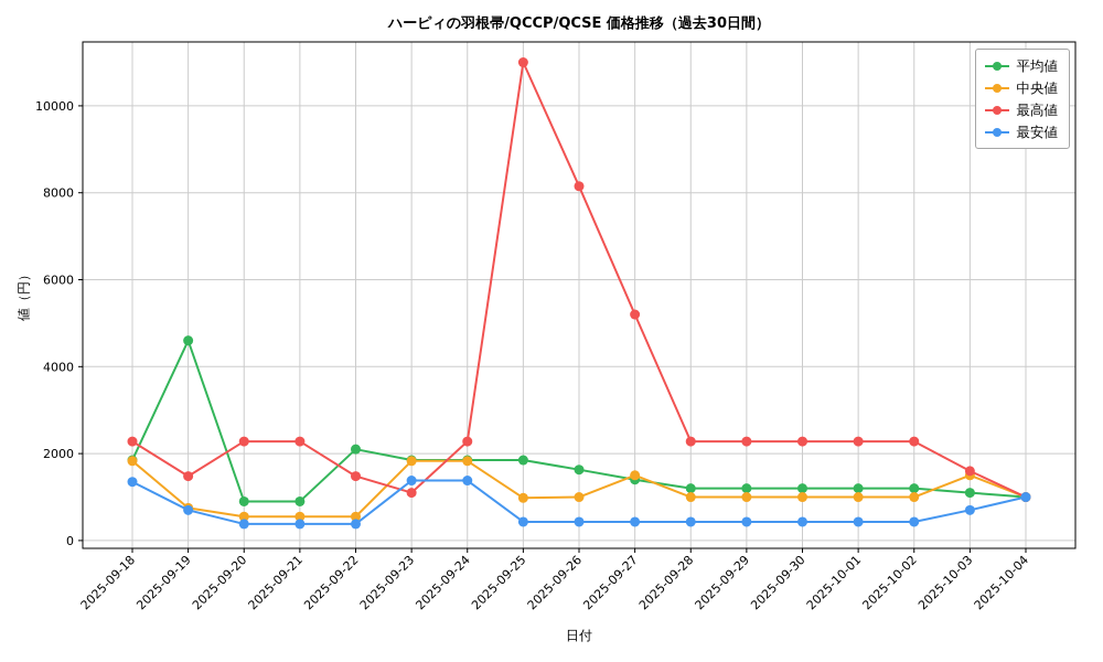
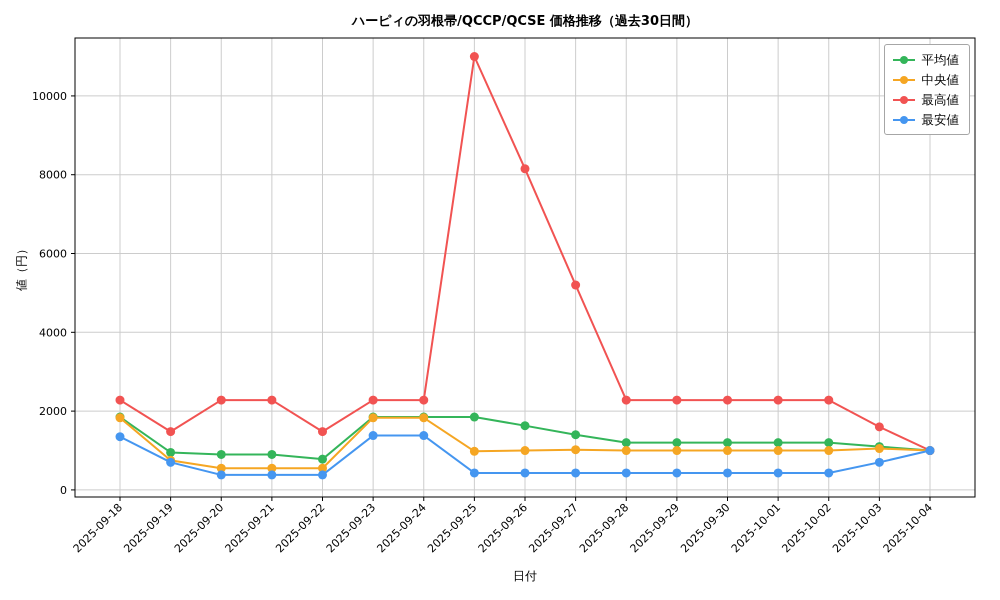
平均値/2025-09-19: 4600 -> 1000
平均値/2025-09-22: 2100 -> 800
最高値/2025-09-23: 1100 -> 2300
中央値/2025-09-27: 1500 -> 1000
中央値/2025-10-03: 1500 -> 1000
